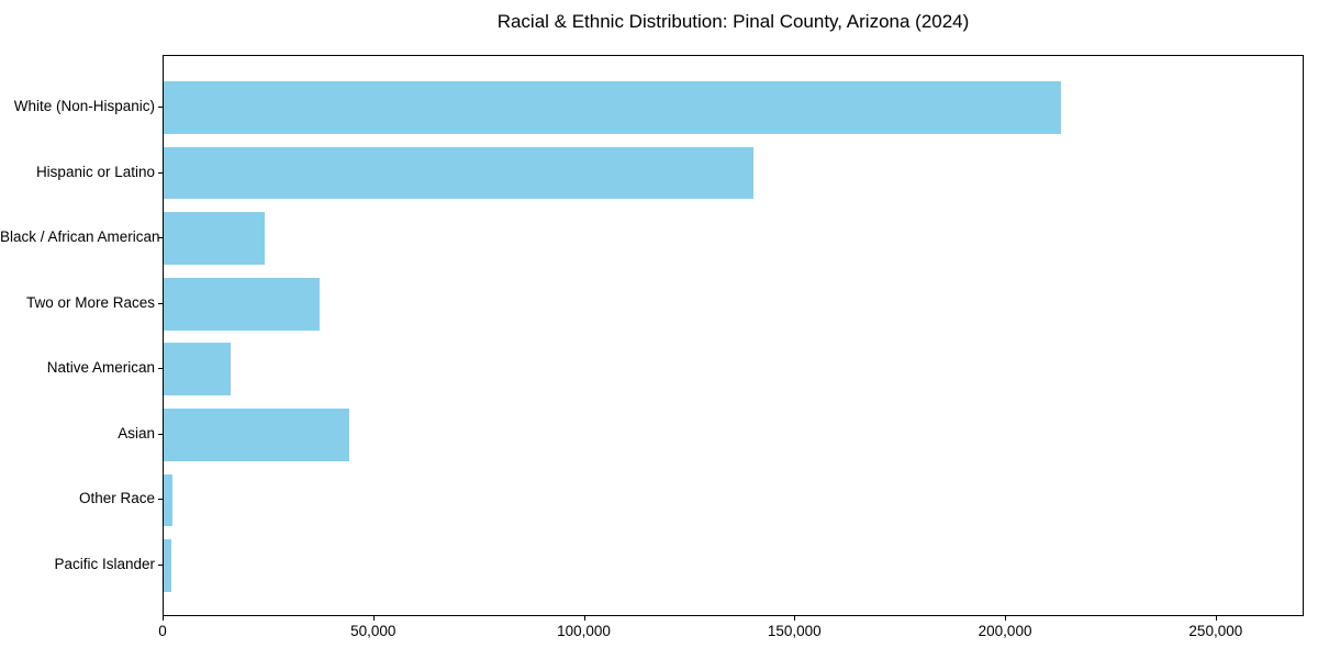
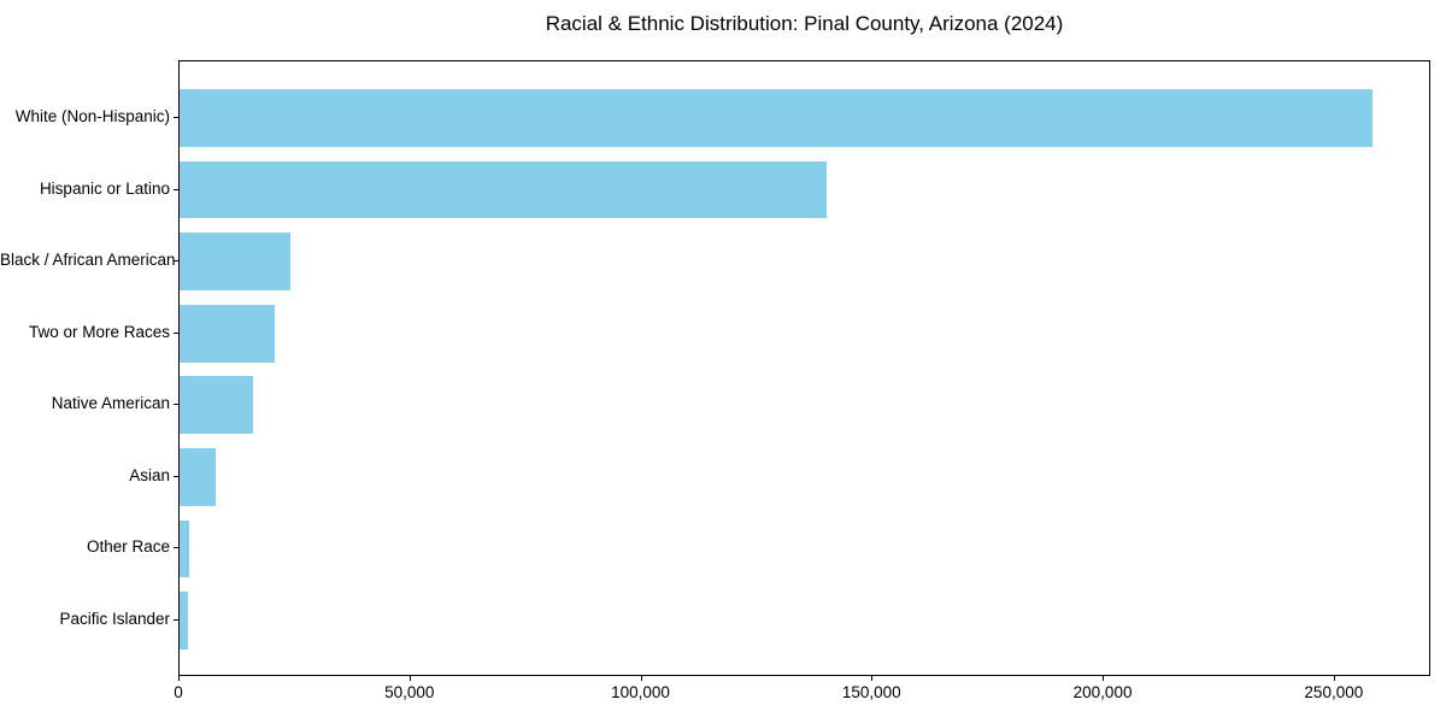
White (Non-Hispanic): 213000 -> 258000
Two or More Races: 37000 -> 21000
Asian: 44000 -> 8000
